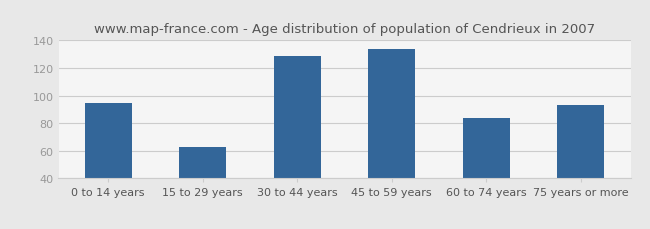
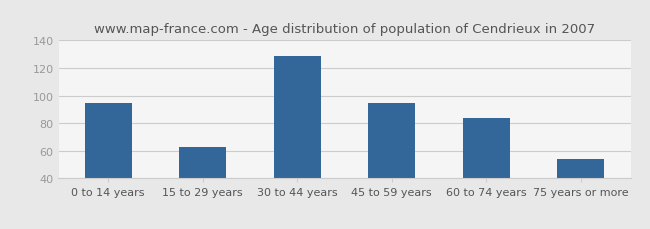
45 to 59 years: 134 -> 95
75 years or more: 93 -> 54
